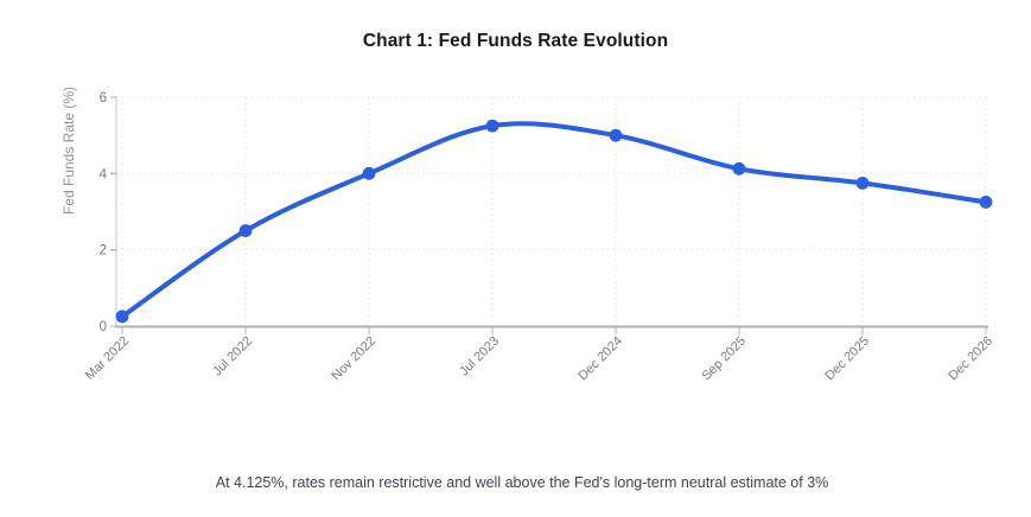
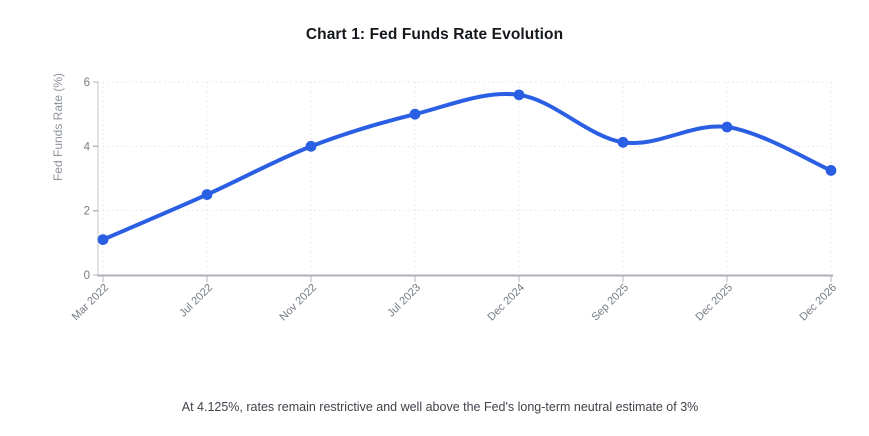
Mar 2022: 0.2 -> 1.1
Jul 2023: 5.2 -> 5.0
Dec 2024: 5.0 -> 5.6
Dec 2025: 3.8 -> 4.6
